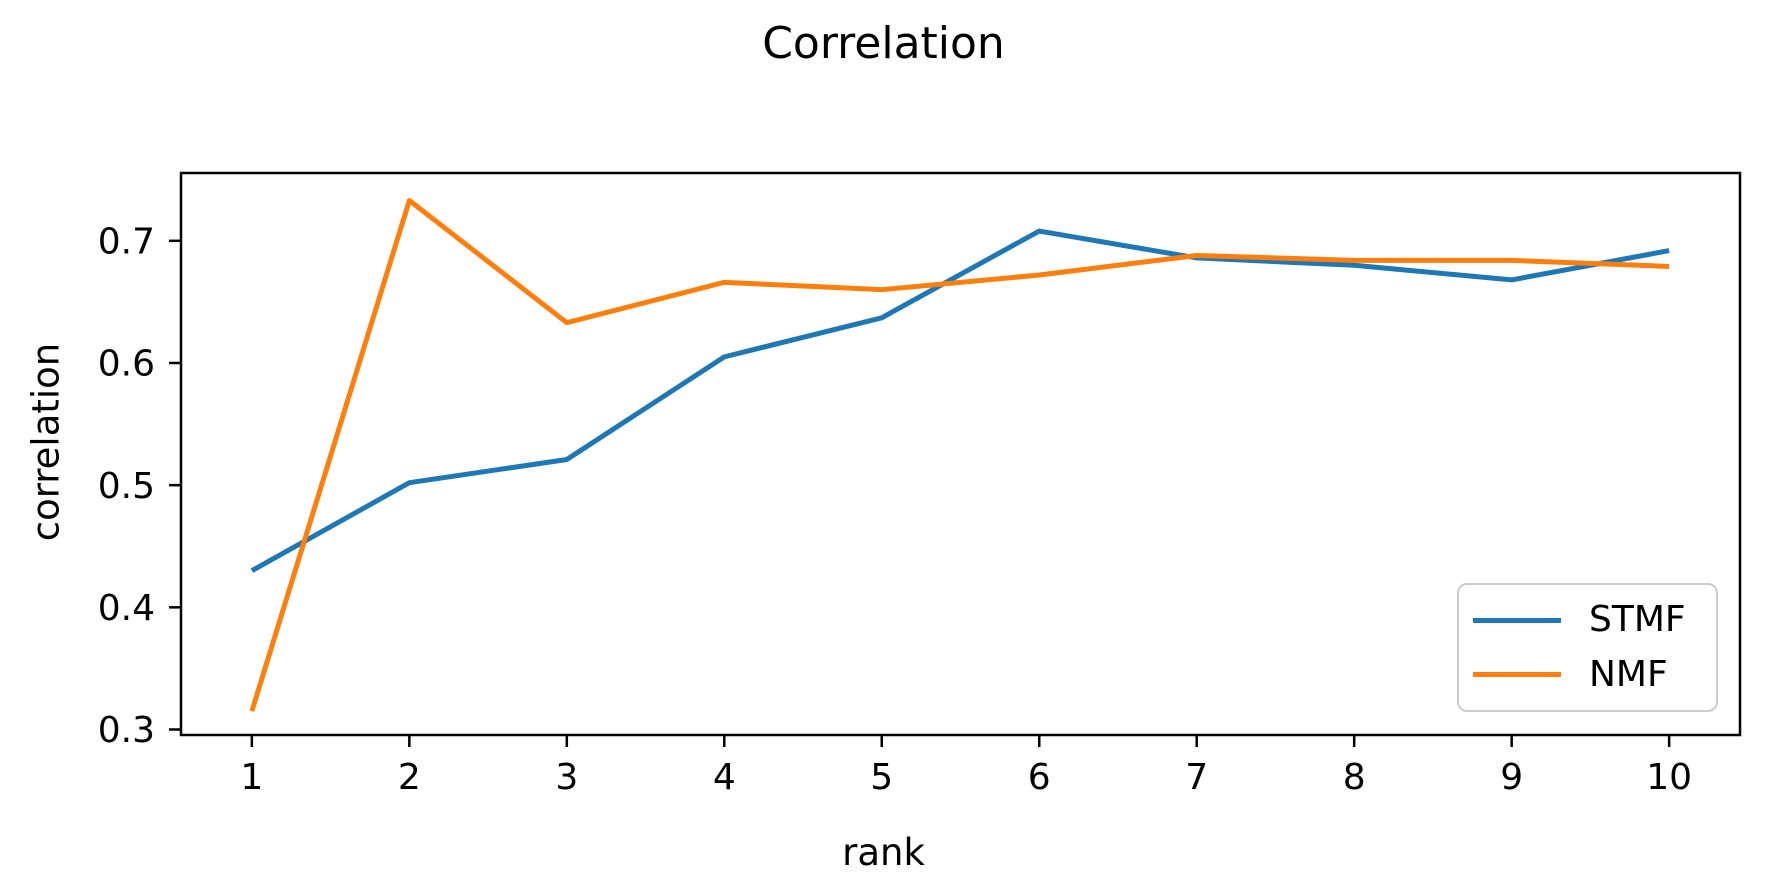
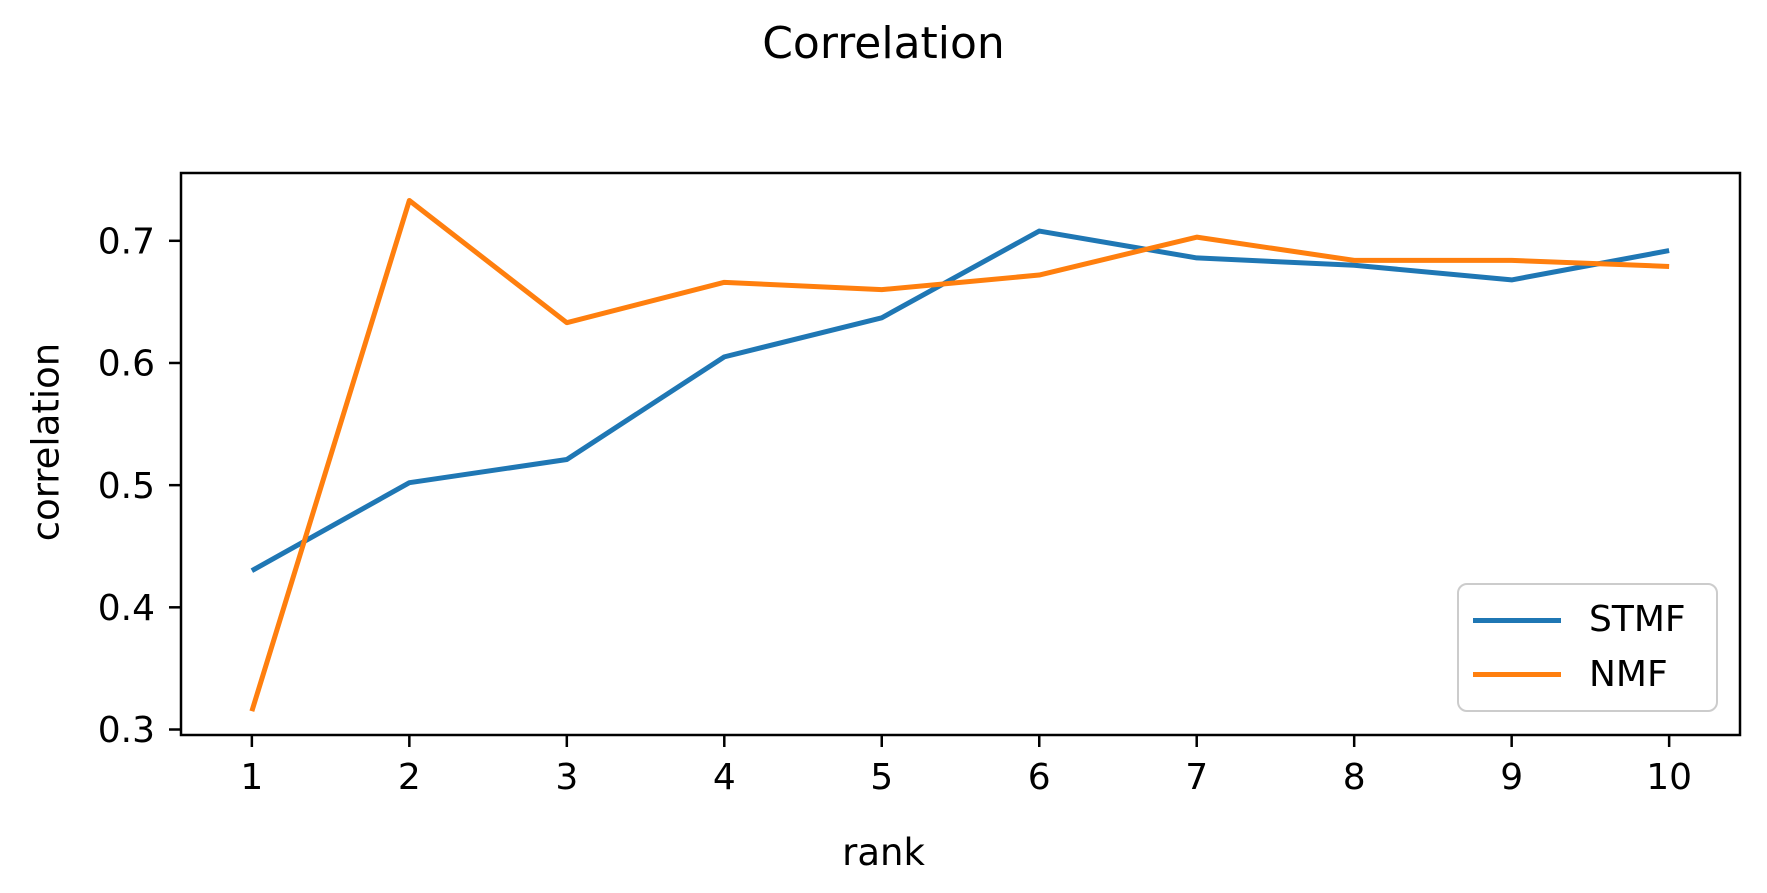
NMF/7: 0.688 -> 0.703
